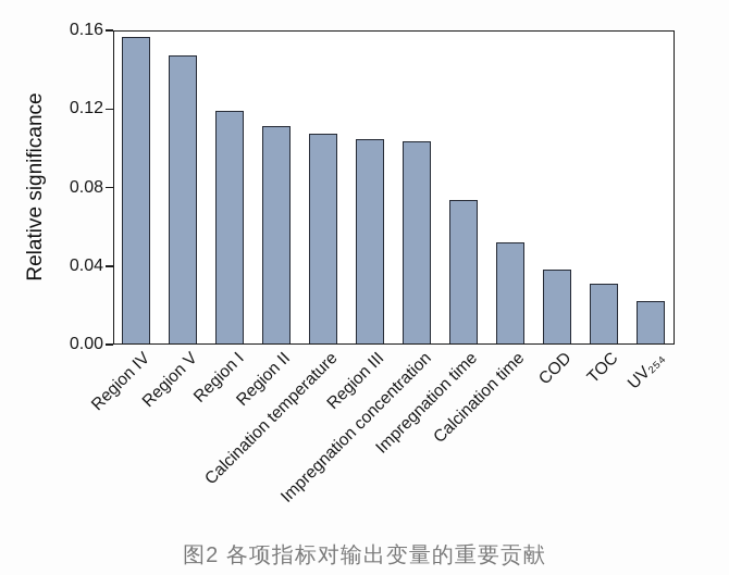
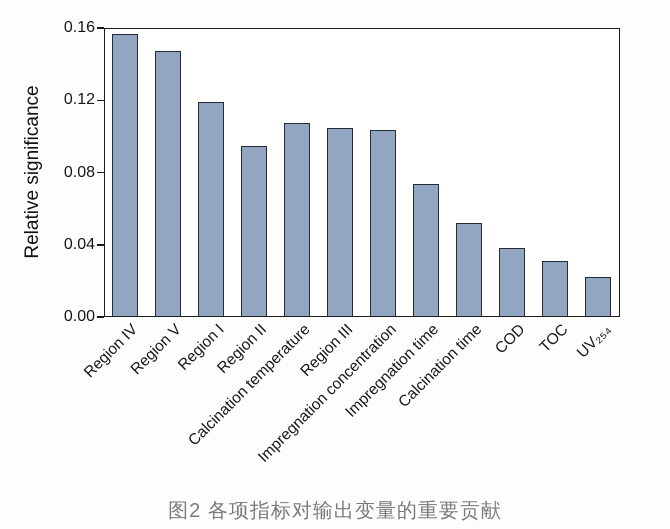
Region II: 0.112 -> 0.095
